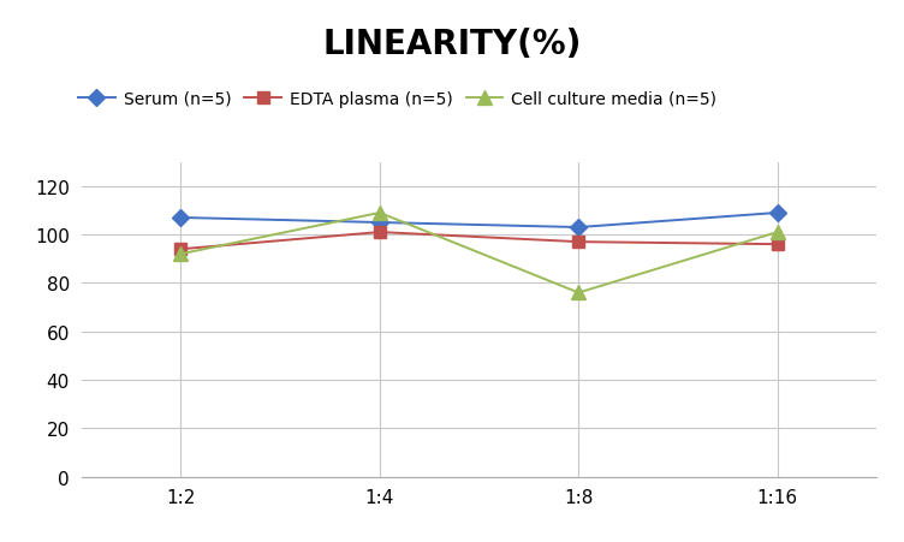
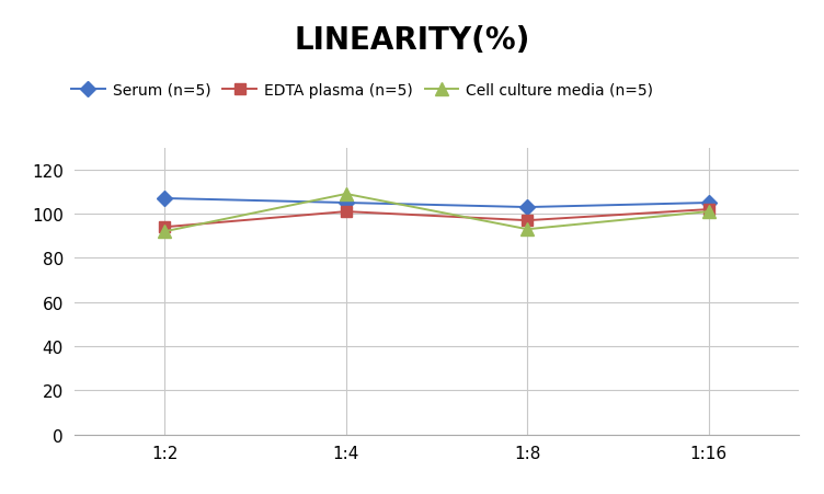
Cell culture media (n=5)/1:8: 76 -> 93
Serum (n=5)/1:16: 109 -> 105
EDTA plasma (n=5)/1:16: 96 -> 102
